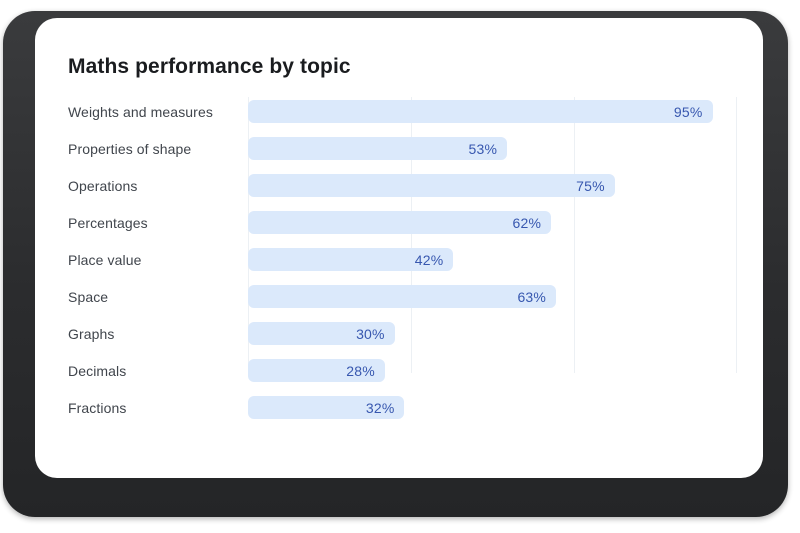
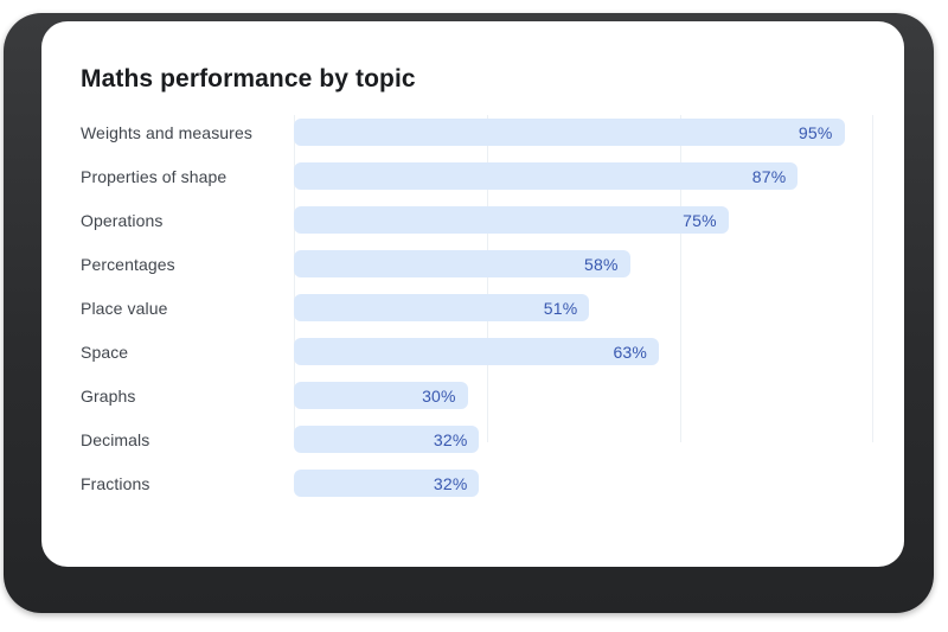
Properties of shape: 53% -> 87%
Percentages: 62% -> 58%
Place value: 42% -> 51%
Decimals: 28% -> 32%
